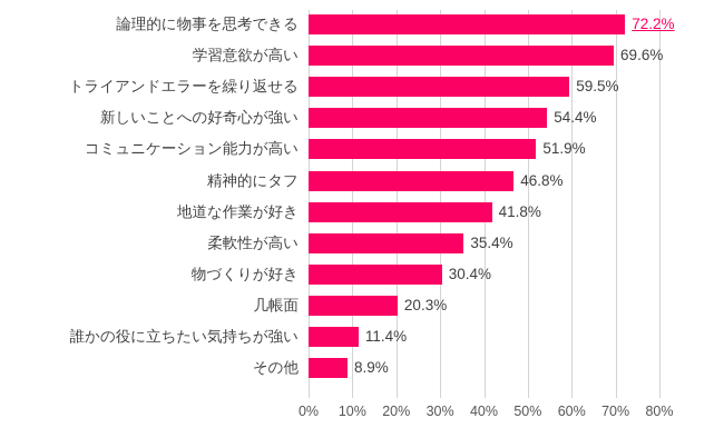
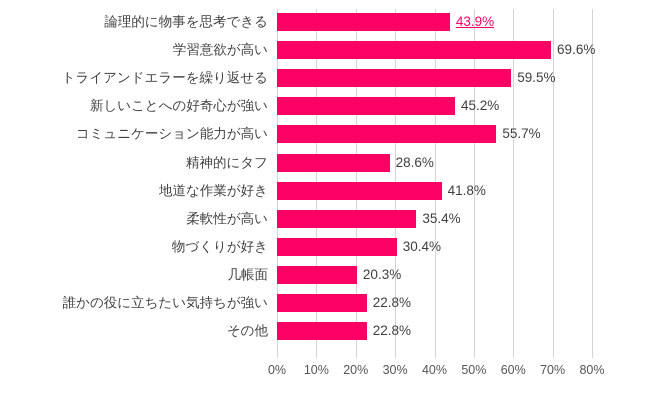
論理的に物事を思考できる: 72.2% -> 43.9%
新しいことへの好奇心が強い: 54.4% -> 45.2%
コミュニケーション能力が高い: 51.9% -> 55.7%
精神的にタフ: 46.8% -> 28.6%
誰かの役に立ちたい気持ちが強い: 11.4% -> 22.8%
その他: 8.9% -> 22.8%
